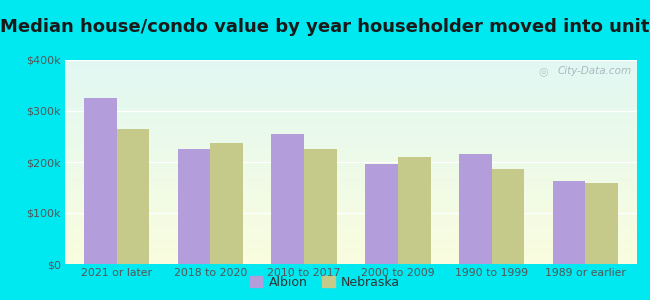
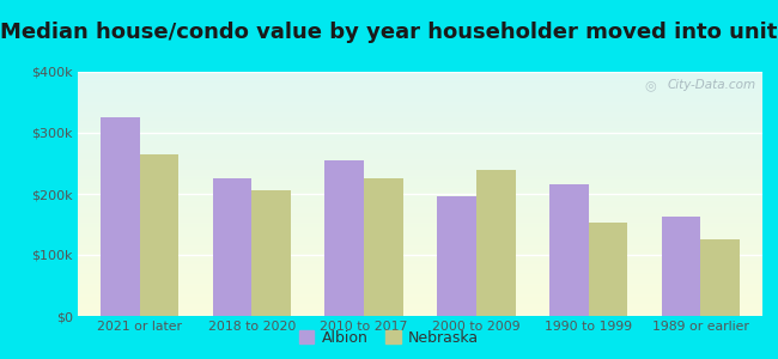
Nebraska/2018 to 2020: $237k -> $206k
Nebraska/2000 to 2009: $210k -> $240k
Nebraska/1990 to 1999: $187k -> $152k
Nebraska/1989 or earlier: $158k -> $126k
